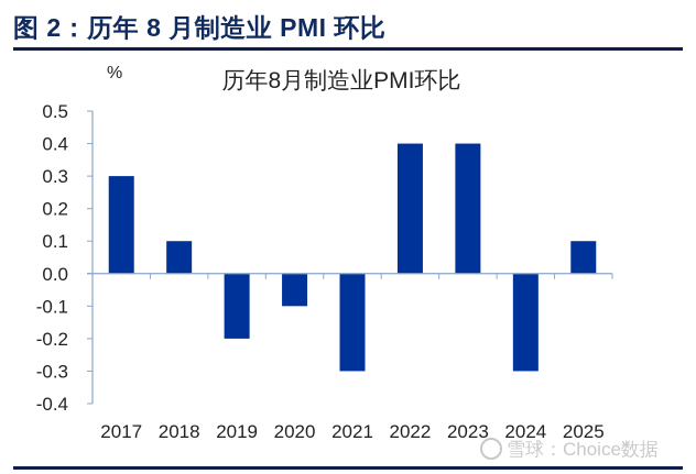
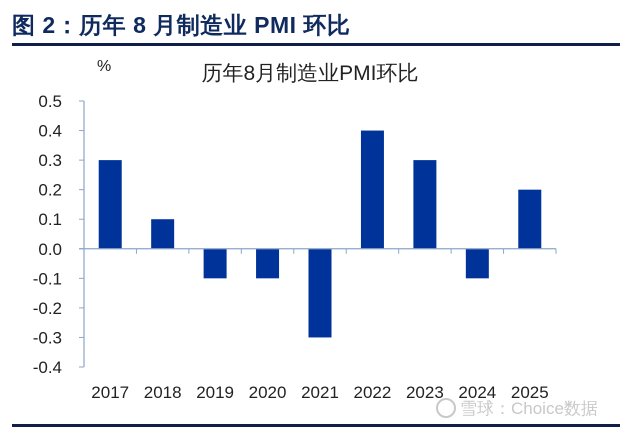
2019: -0.2 -> -0.1
2023: 0.4 -> 0.3
2024: -0.3 -> -0.1
2025: 0.1 -> 0.2
